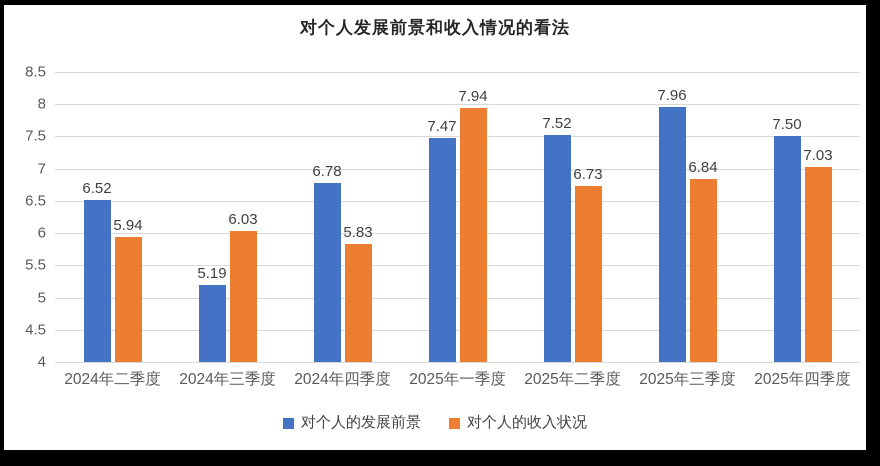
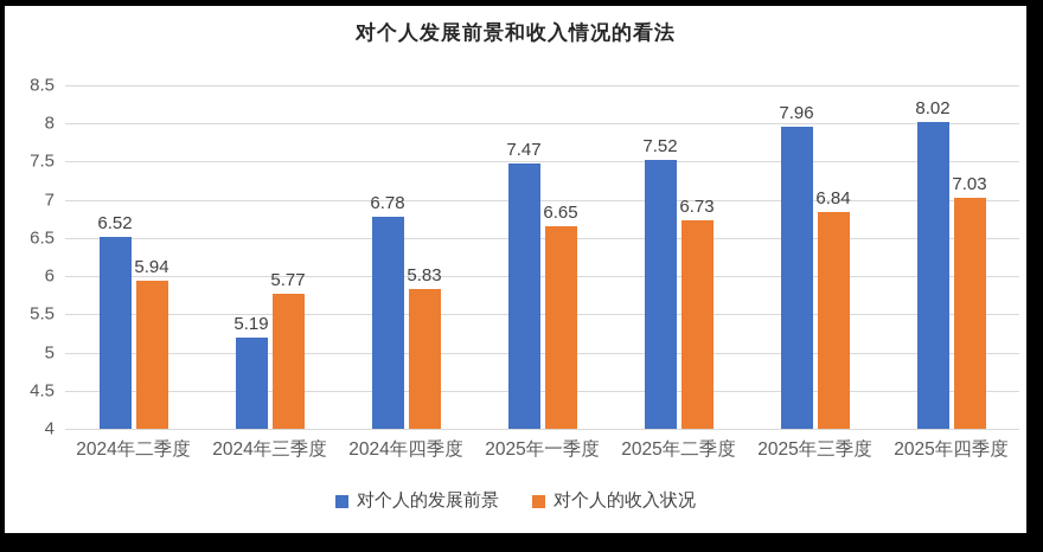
对个人的收入状况/2024年三季度: 6.03 -> 5.77
对个人的收入状况/2025年一季度: 7.94 -> 6.65
对个人的发展前景/2025年四季度: 7.50 -> 8.02
